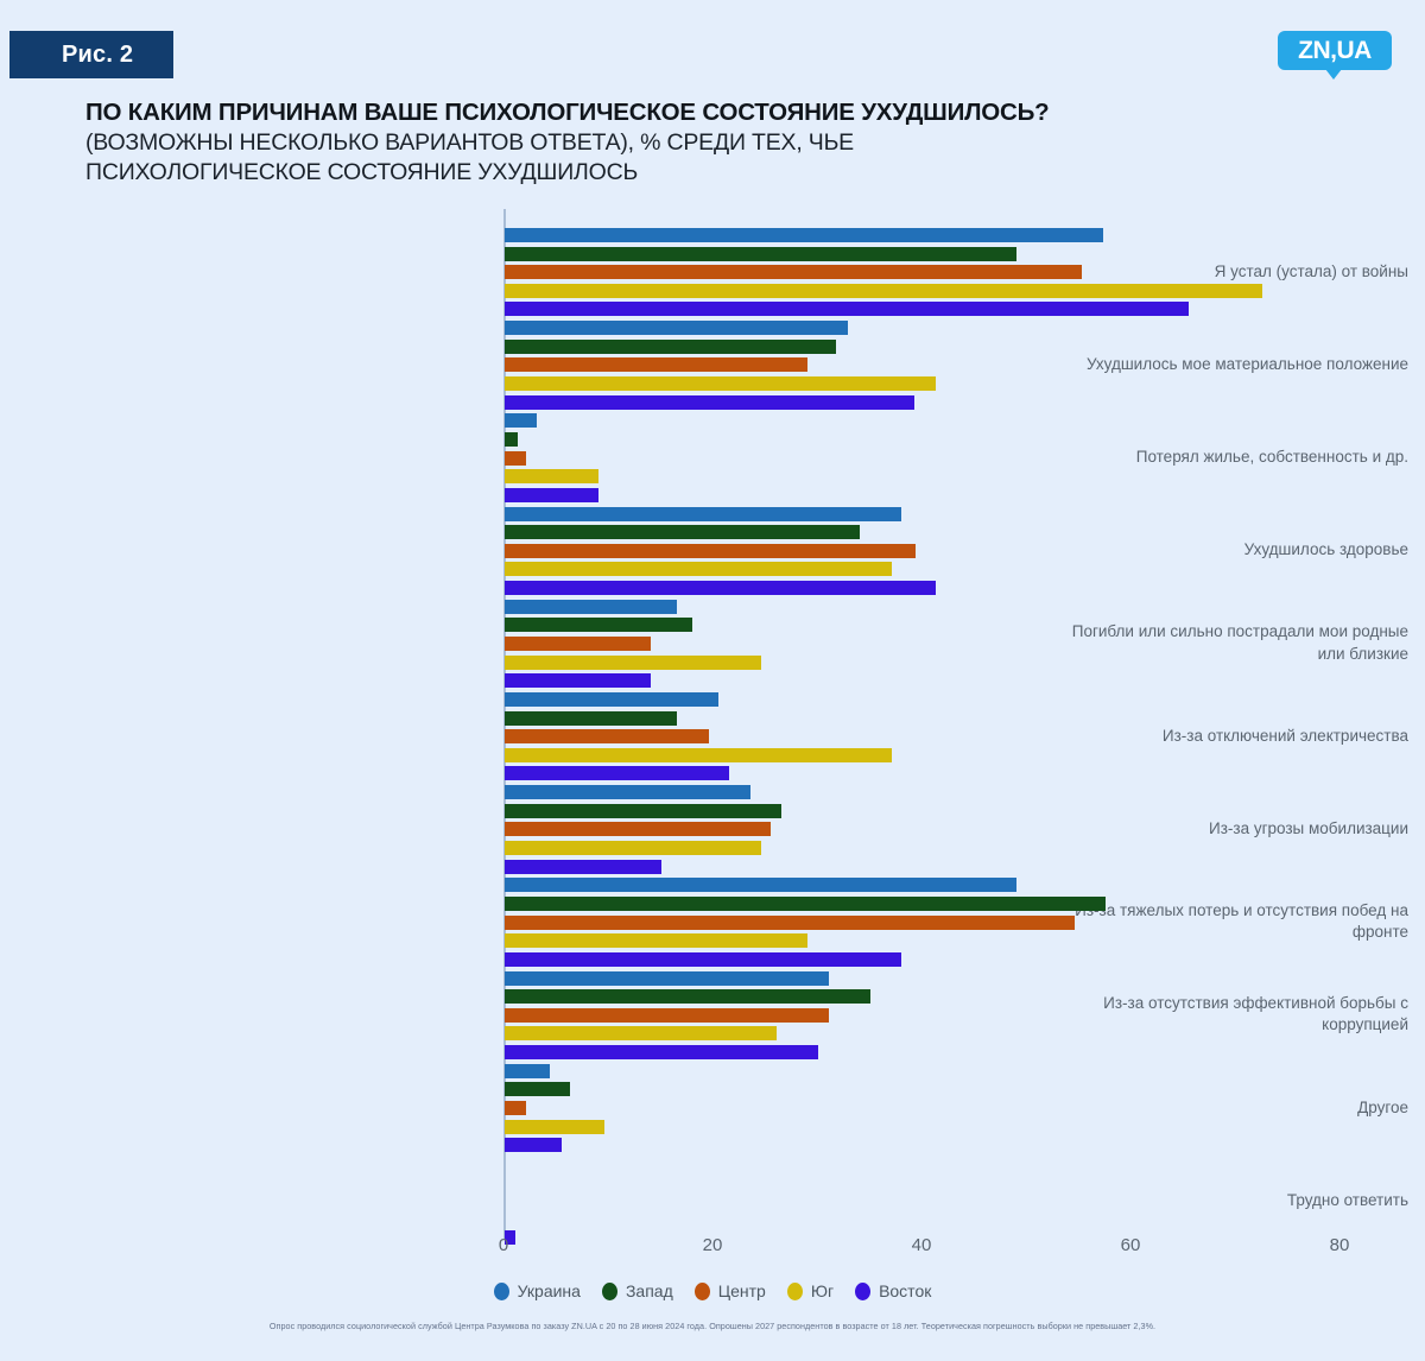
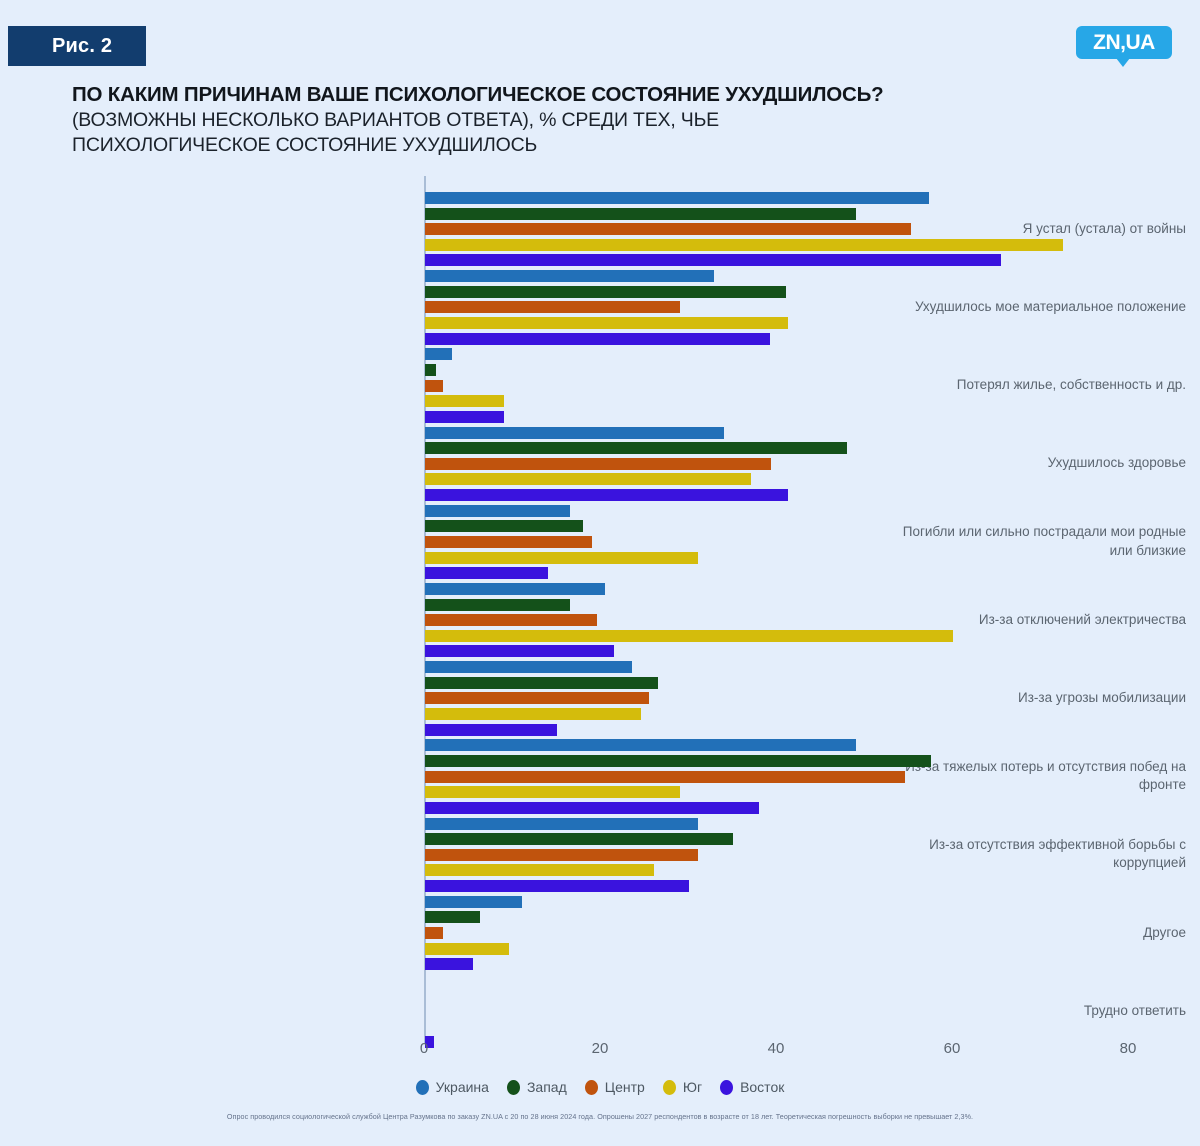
Запад/Ухудшилось мое материальное положение: 32 -> 41
Украина/Ухудшилось здоровье: 38 -> 34
Запад/Ухудшилось здоровье: 34 -> 48
Центр/Погибли или сильно пострадали мои родные или близкие: 14 -> 19
Юг/Погибли или сильно пострадали мои родные или близкие: 24 -> 31
Юг/Из-за отключений электричества: 37 -> 60
Украина/Другое: 4 -> 11
